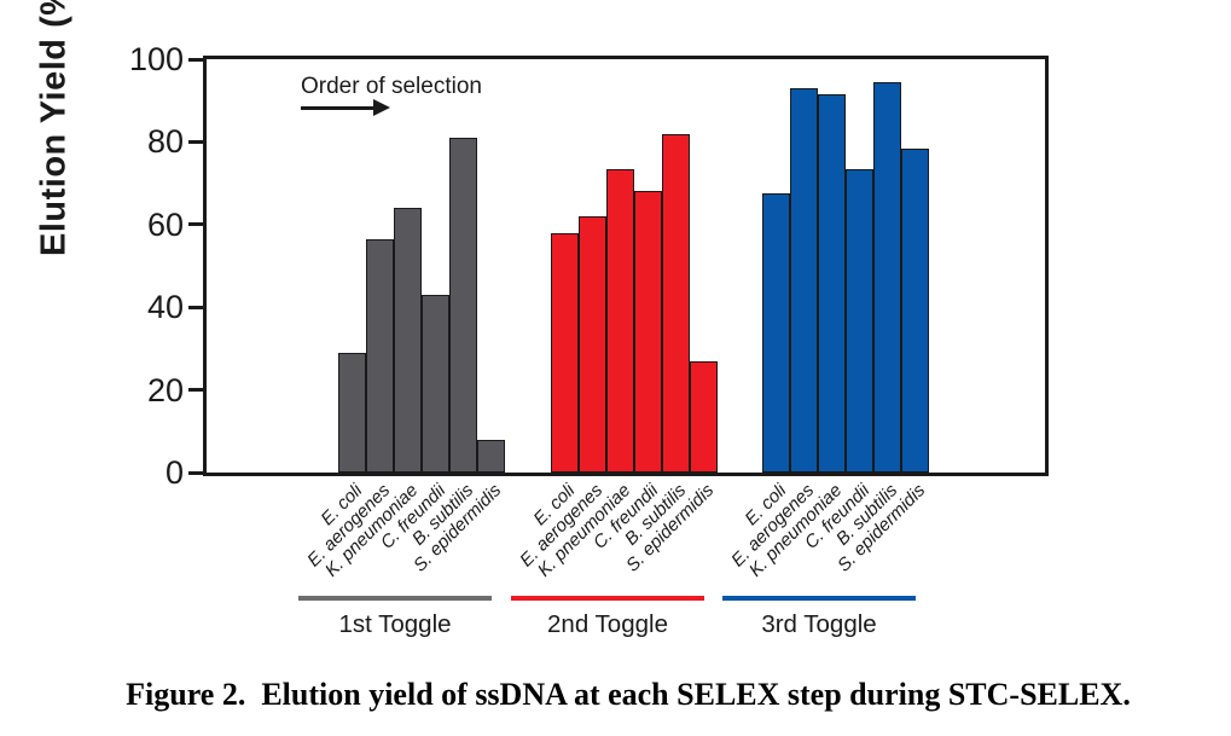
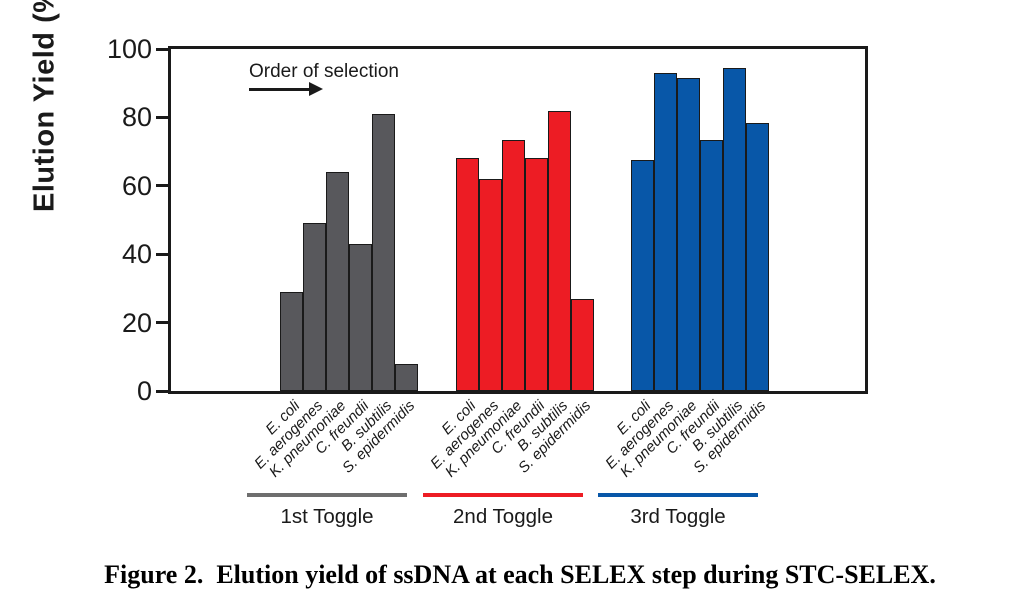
2nd Toggle/E. coli: 58 -> 68
1st Toggle/E. aerogenes: 56 -> 49
